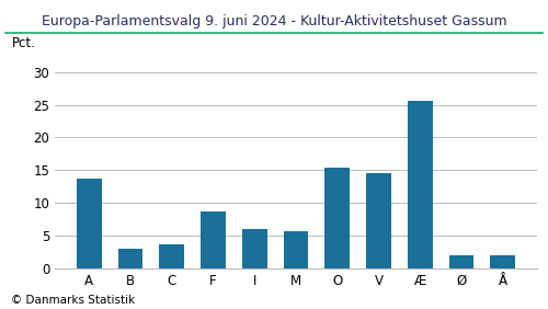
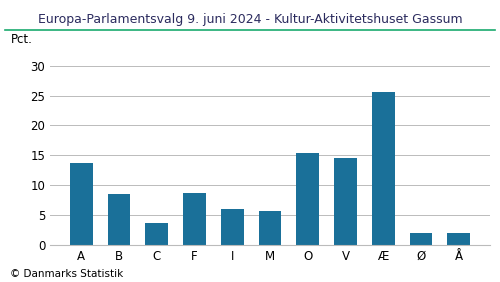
B: 3.0 -> 8.6
